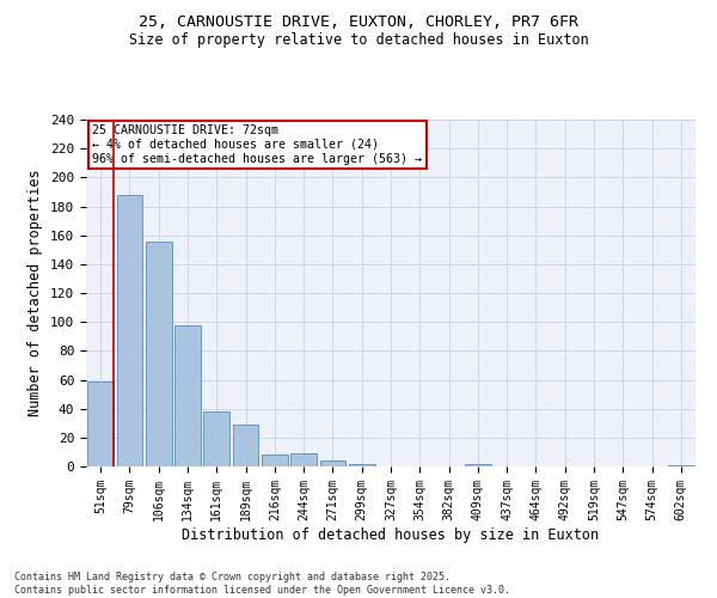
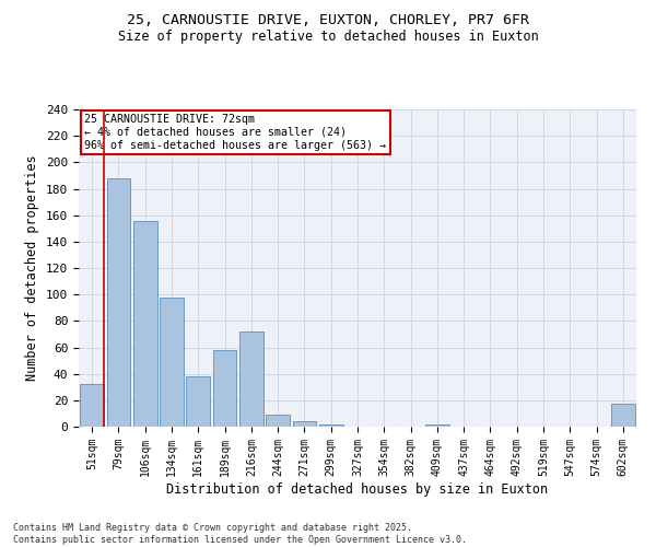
51sqm: 59 -> 32
189sqm: 29 -> 58
216sqm: 8 -> 72
602sqm: 1 -> 17
